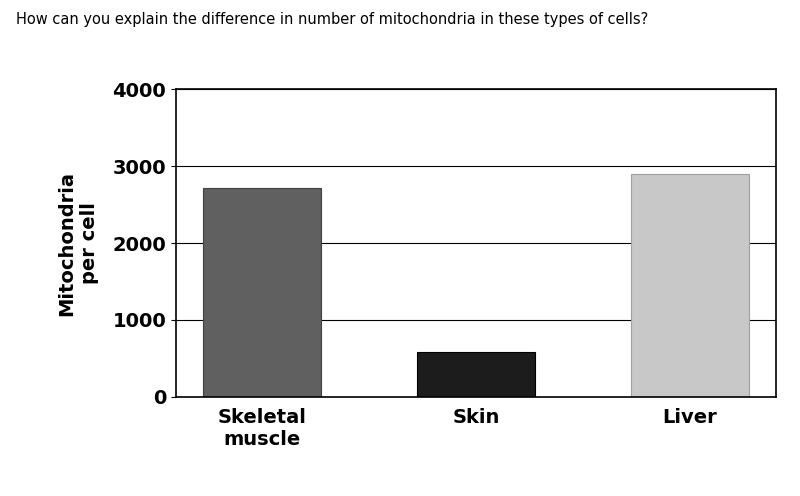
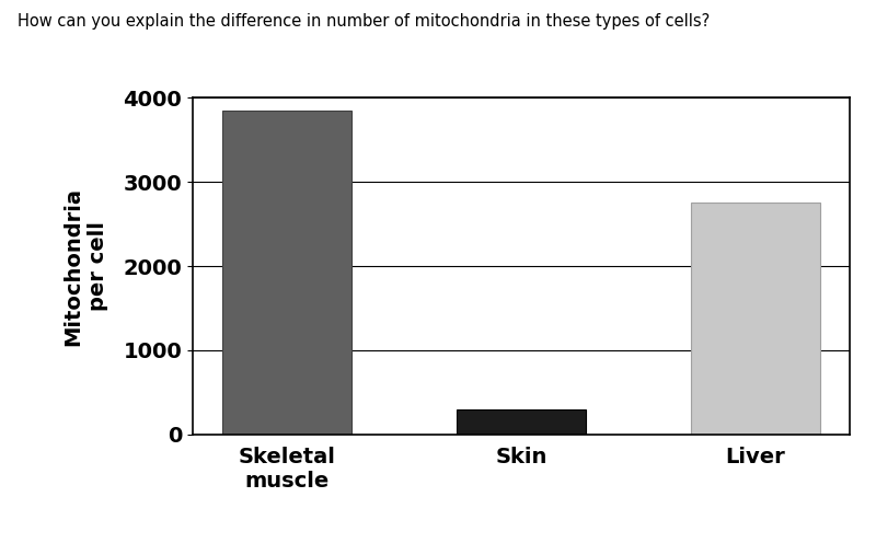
Skeletal muscle: 2720 -> 3850
Skin: 580 -> 300
Liver: 2900 -> 2750
